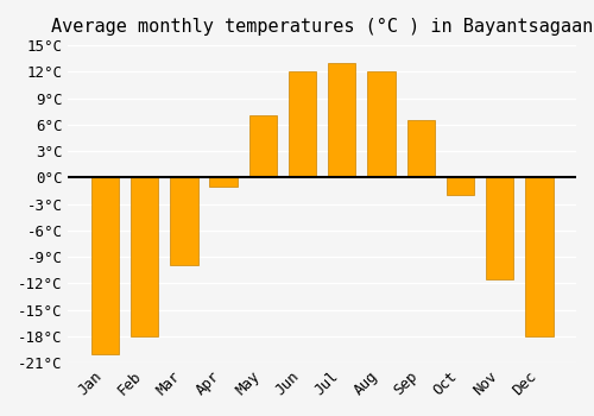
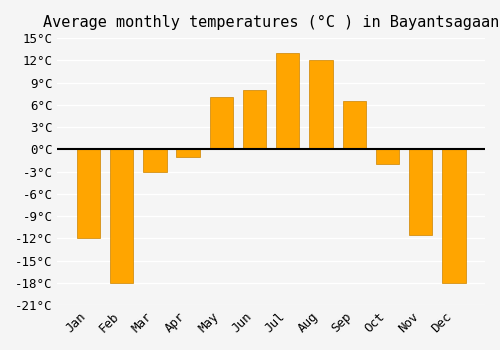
Jan: -20.0°C -> -12.0°C
Mar: -10.0°C -> -3.0°C
Jun: 12.0°C -> 8.0°C
